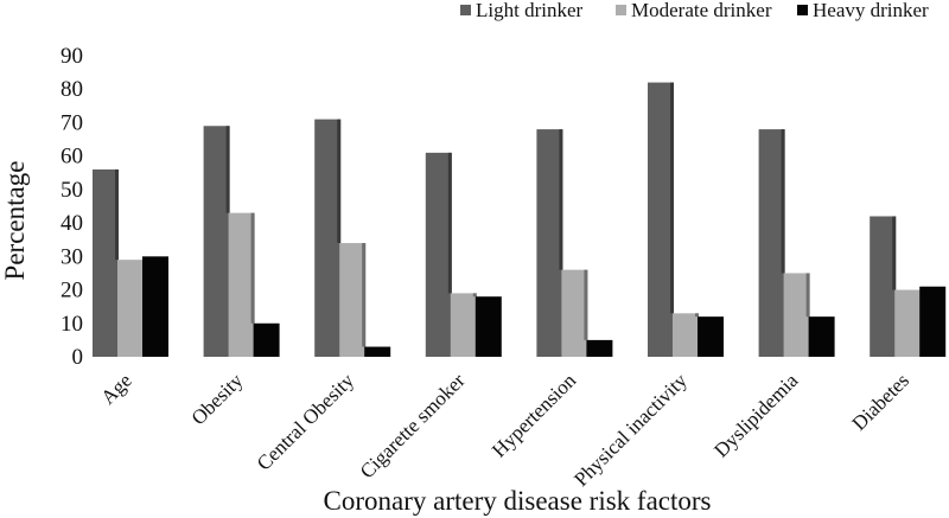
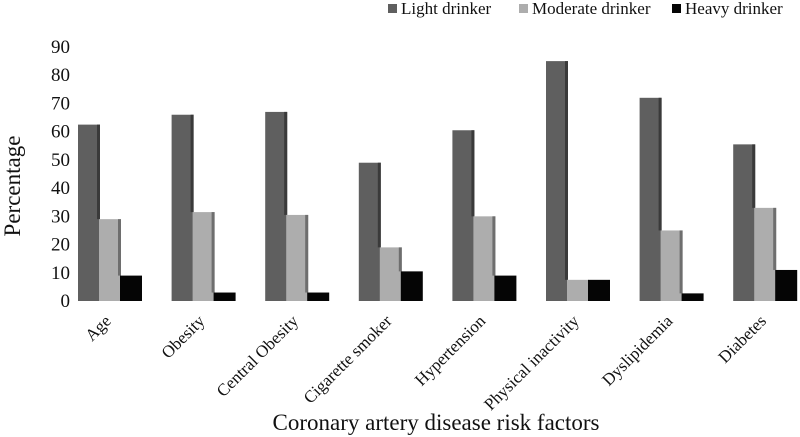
Light drinker/Age: 56 -> 62
Heavy drinker/Age: 30 -> 9
Light drinker/Obesity: 69 -> 66
Moderate drinker/Obesity: 43 -> 32
Heavy drinker/Obesity: 10 -> 3
Light drinker/Central Obesity: 71 -> 67
Moderate drinker/Central Obesity: 34 -> 30
Light drinker/Cigarette smoker: 61 -> 49
Heavy drinker/Cigarette smoker: 18 -> 10
Light drinker/Hypertension: 68 -> 60
Moderate drinker/Hypertension: 26 -> 30
Heavy drinker/Hypertension: 5 -> 9
Light drinker/Physical inactivity: 82 -> 85
Moderate drinker/Physical inactivity: 13 -> 8
Heavy drinker/Physical inactivity: 12 -> 8
Light drinker/Dyslipidemia: 68 -> 72
Heavy drinker/Dyslipidemia: 12 -> 3
Light drinker/Diabetes: 42 -> 56
Moderate drinker/Diabetes: 20 -> 33
Heavy drinker/Diabetes: 21 -> 11
